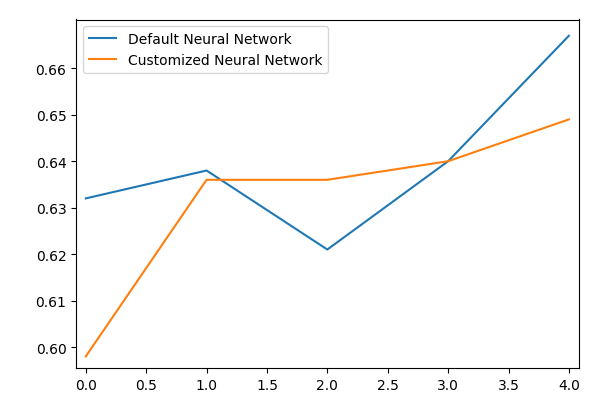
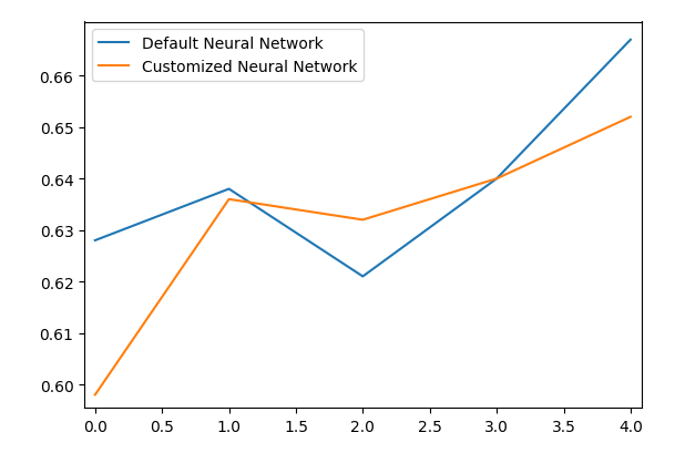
Default Neural Network/0.0: 0.632 -> 0.628
Customized Neural Network/2.0: 0.636 -> 0.632
Customized Neural Network/4.0: 0.649 -> 0.652
